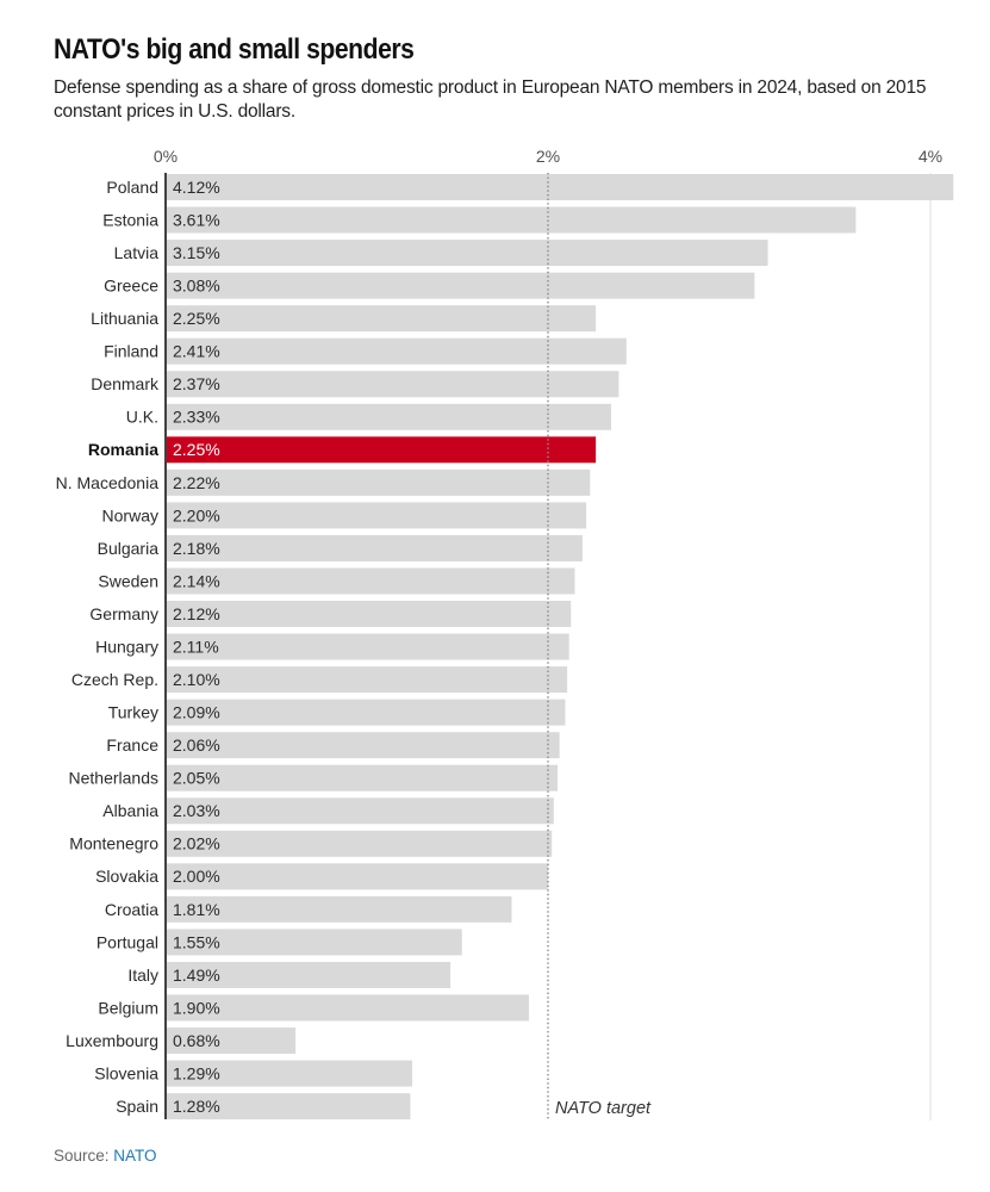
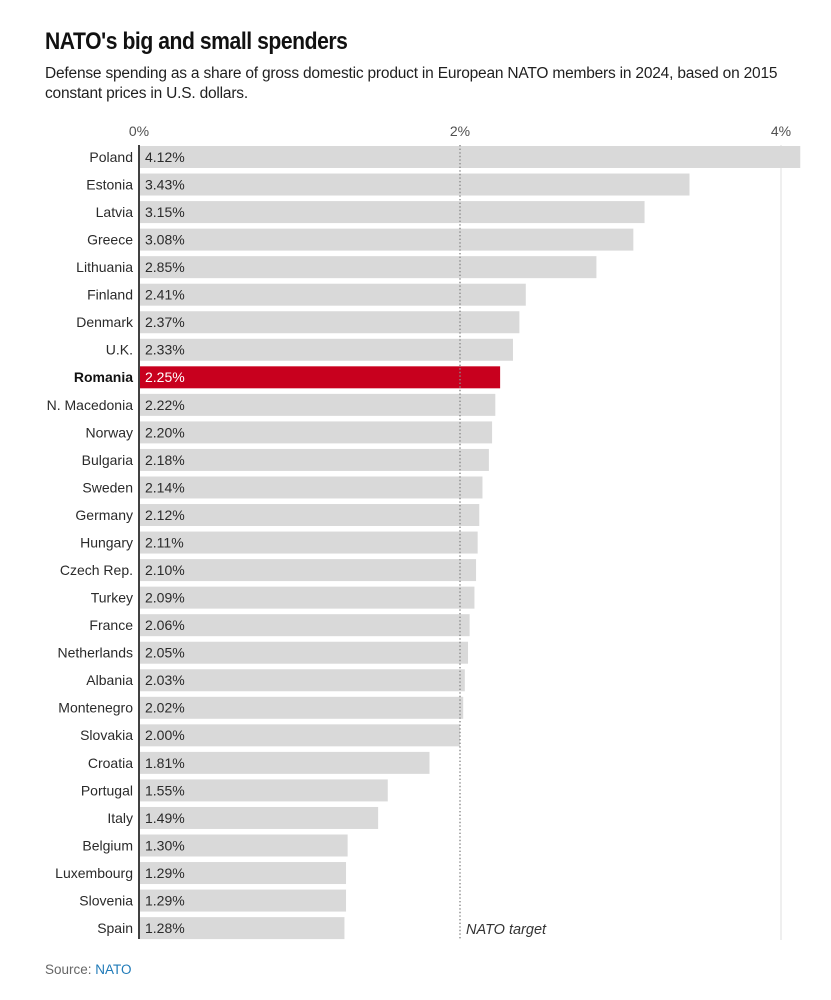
Estonia: 3.61% -> 3.43%
Lithuania: 2.25% -> 2.85%
Belgium: 1.90% -> 1.30%
Luxembourg: 0.68% -> 1.29%
